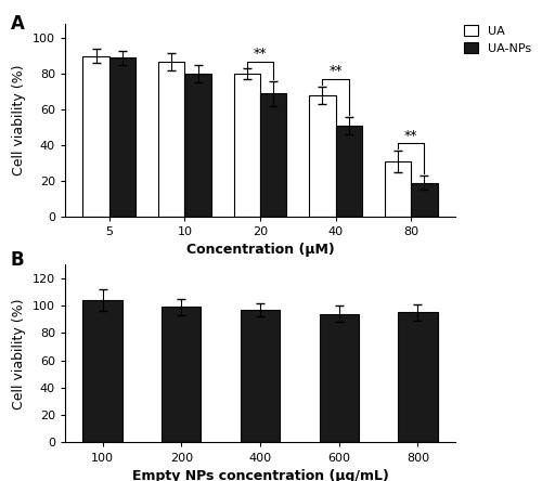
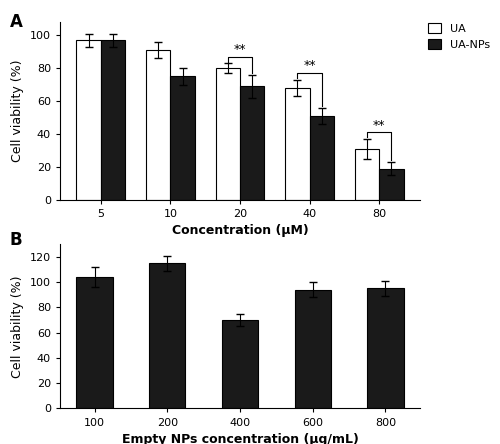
UA/5: 90 -> 97
UA-NPs/5: 89 -> 97
UA/10: 87 -> 91
UA-NPs/10: 80 -> 75
200: 99 -> 115
400: 97 -> 70
